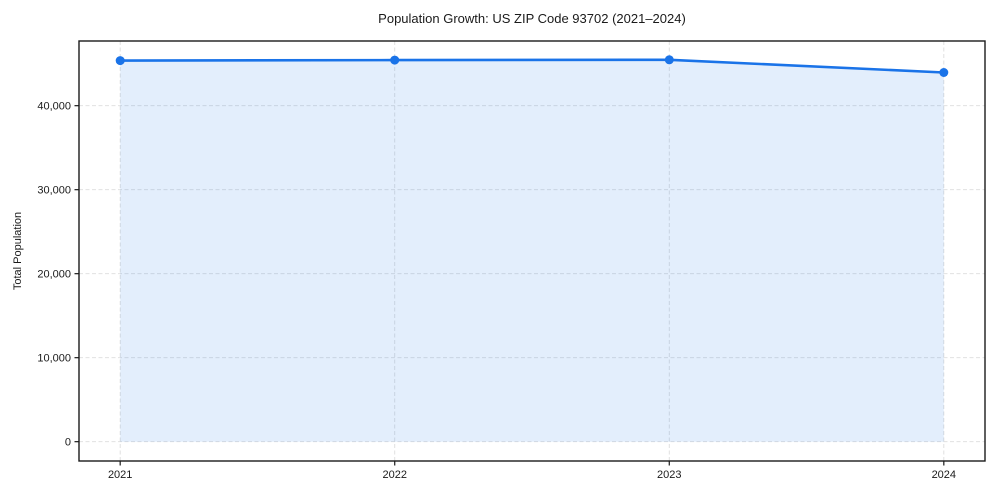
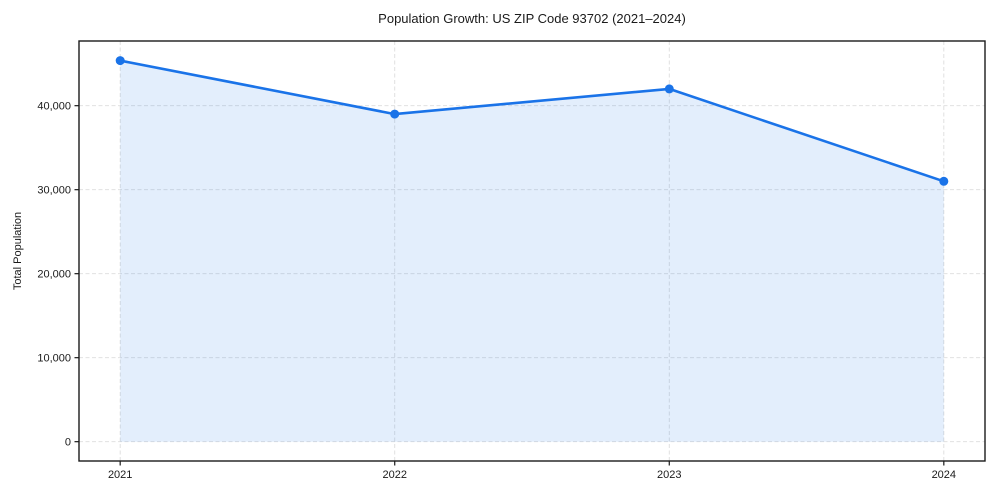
2022: 45000 -> 39000
2023: 45000 -> 42000
2024: 44000 -> 31000
